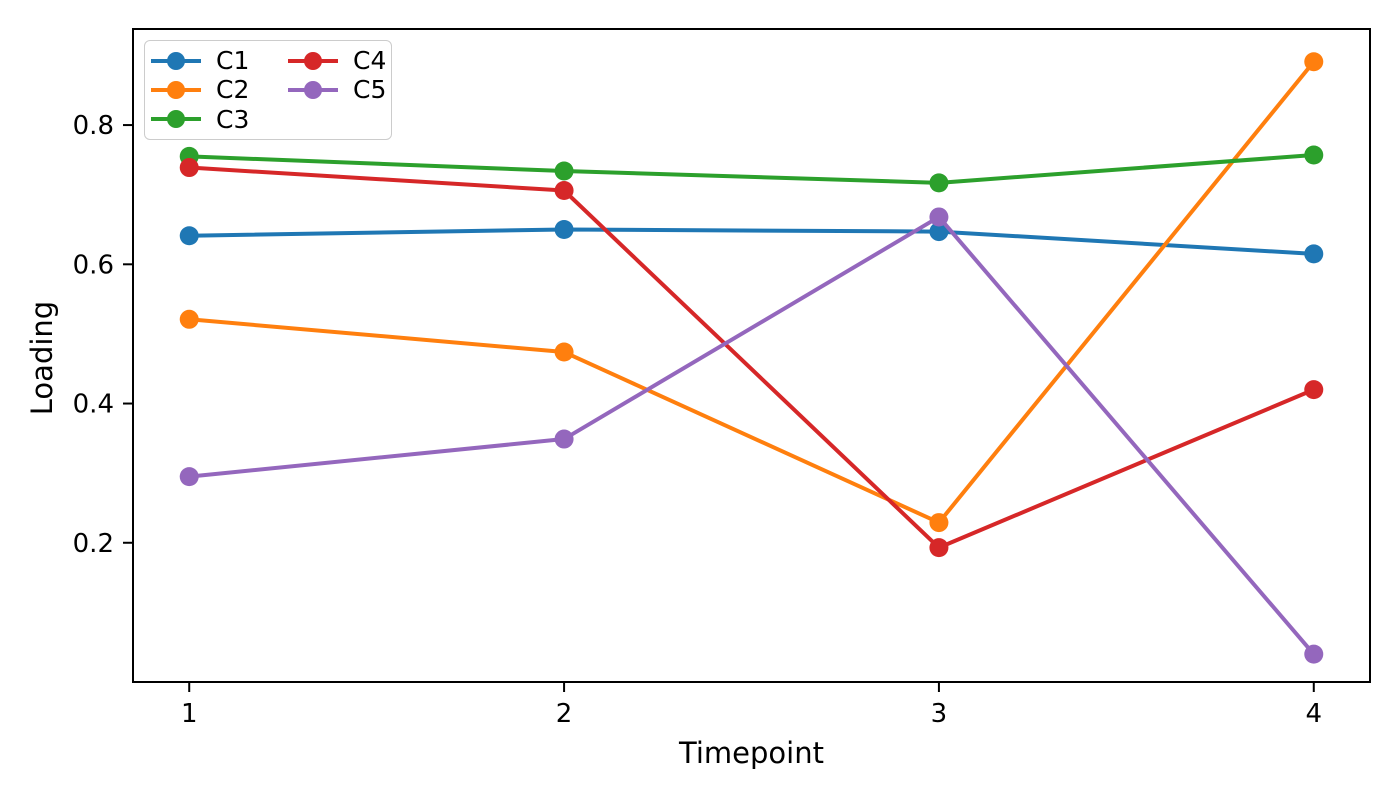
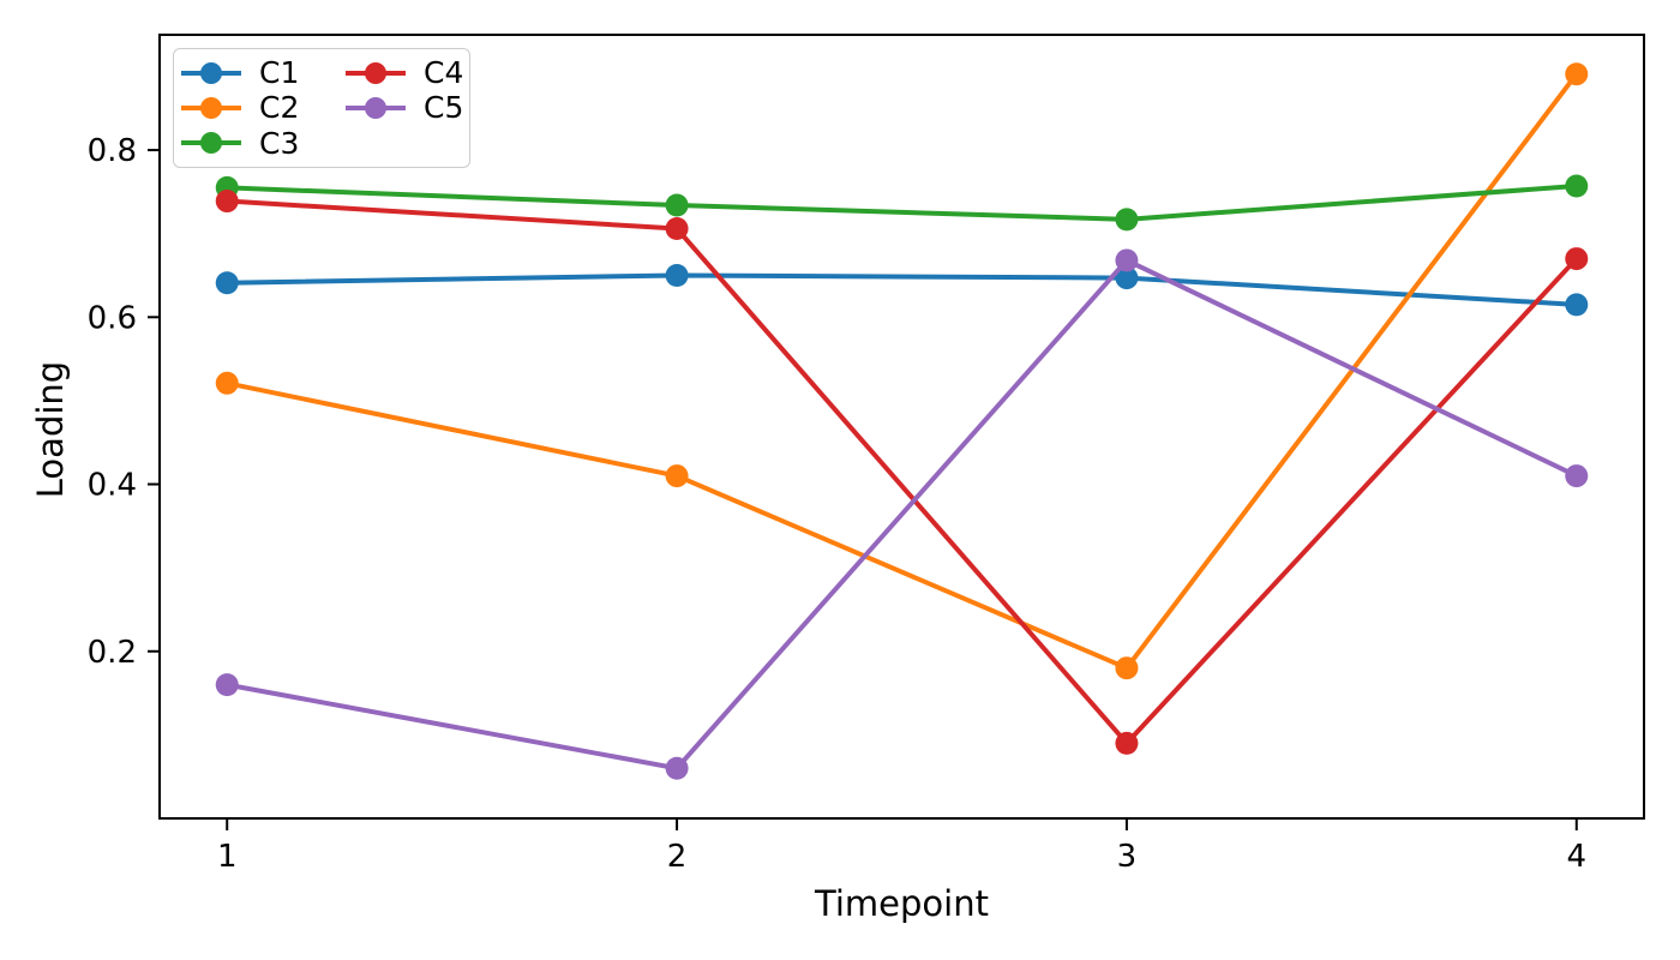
C5/1: 0.29 -> 0.16
C2/2: 0.47 -> 0.41
C5/2: 0.35 -> 0.06
C2/3: 0.23 -> 0.18
C4/3: 0.19 -> 0.09
C4/4: 0.42 -> 0.67
C5/4: 0.04 -> 0.41
